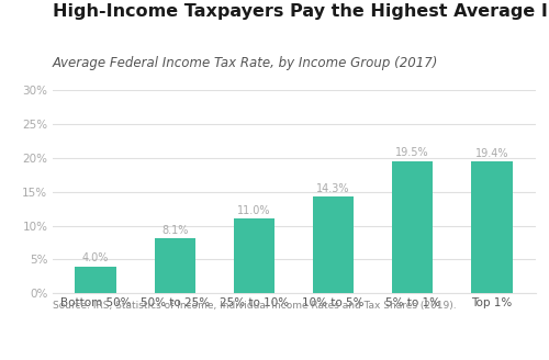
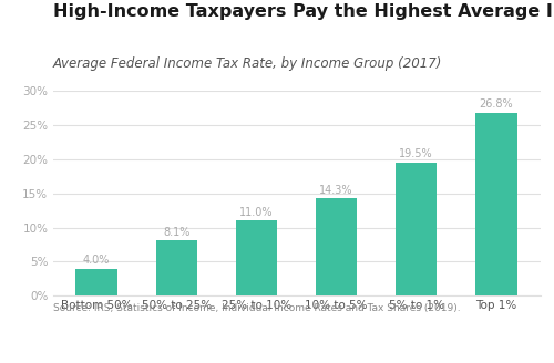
Top 1%: 19.4% -> 26.8%
